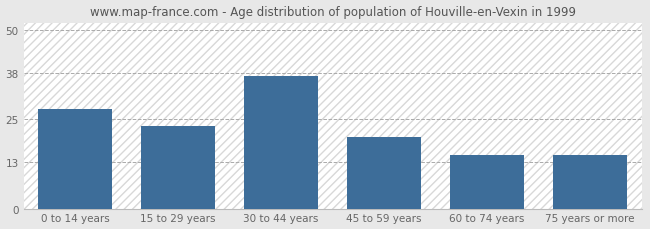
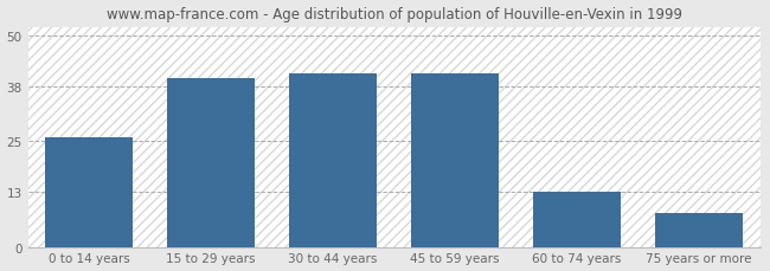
0 to 14 years: 28 -> 26
15 to 29 years: 23 -> 40
30 to 44 years: 37 -> 41
45 to 59 years: 20 -> 41
60 to 74 years: 15 -> 13
75 years or more: 15 -> 8
